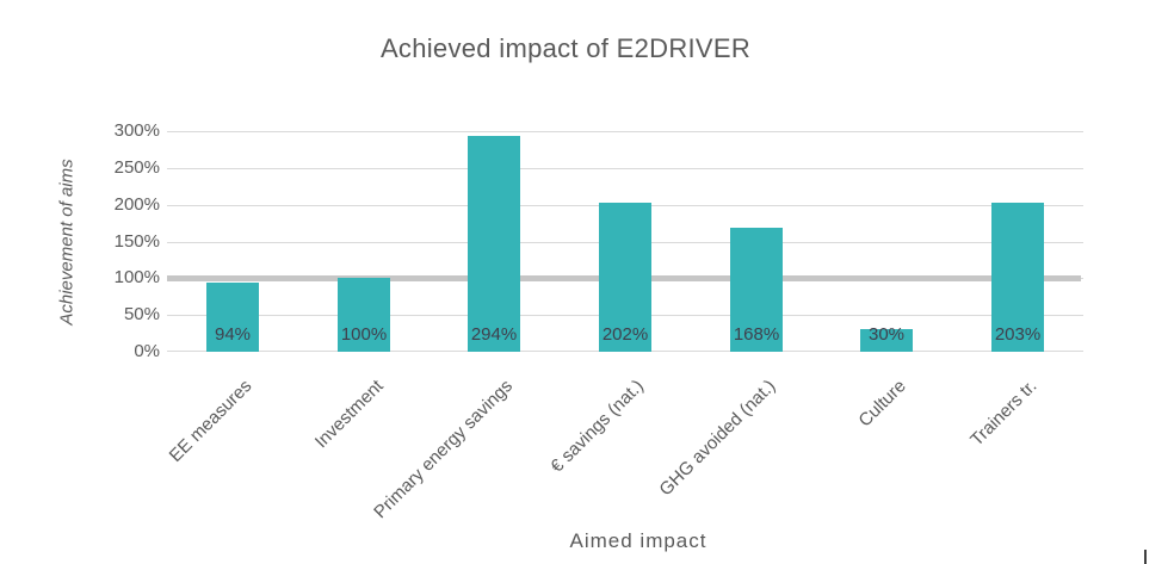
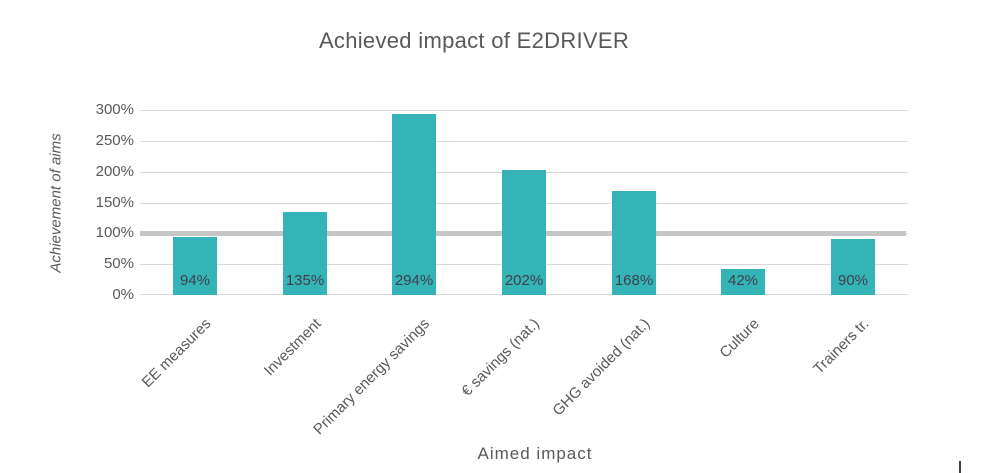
Investment: 100% -> 135%
Culture: 30% -> 42%
Trainers tr.: 203% -> 90%
